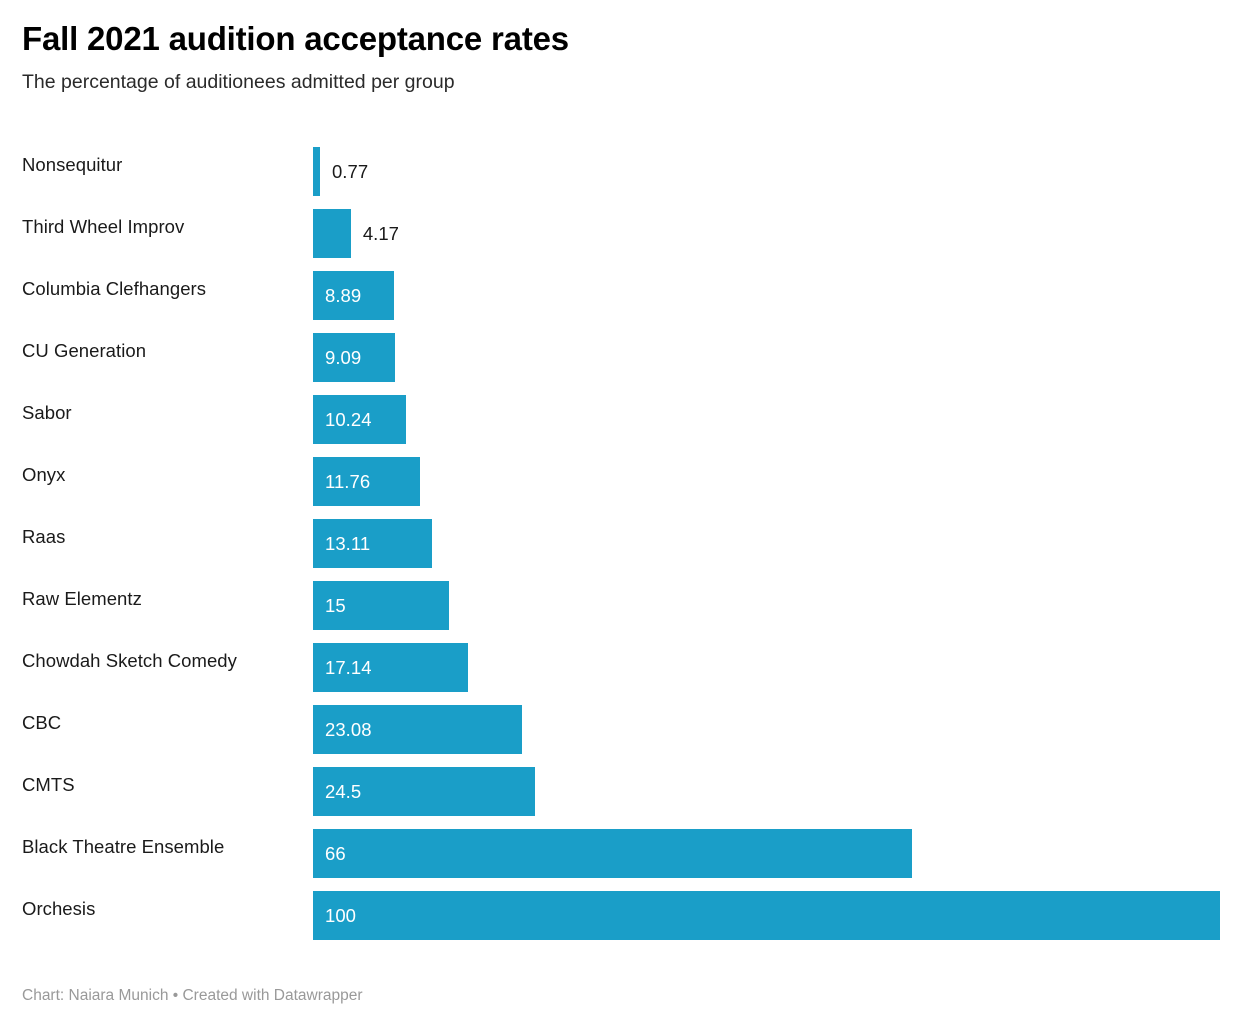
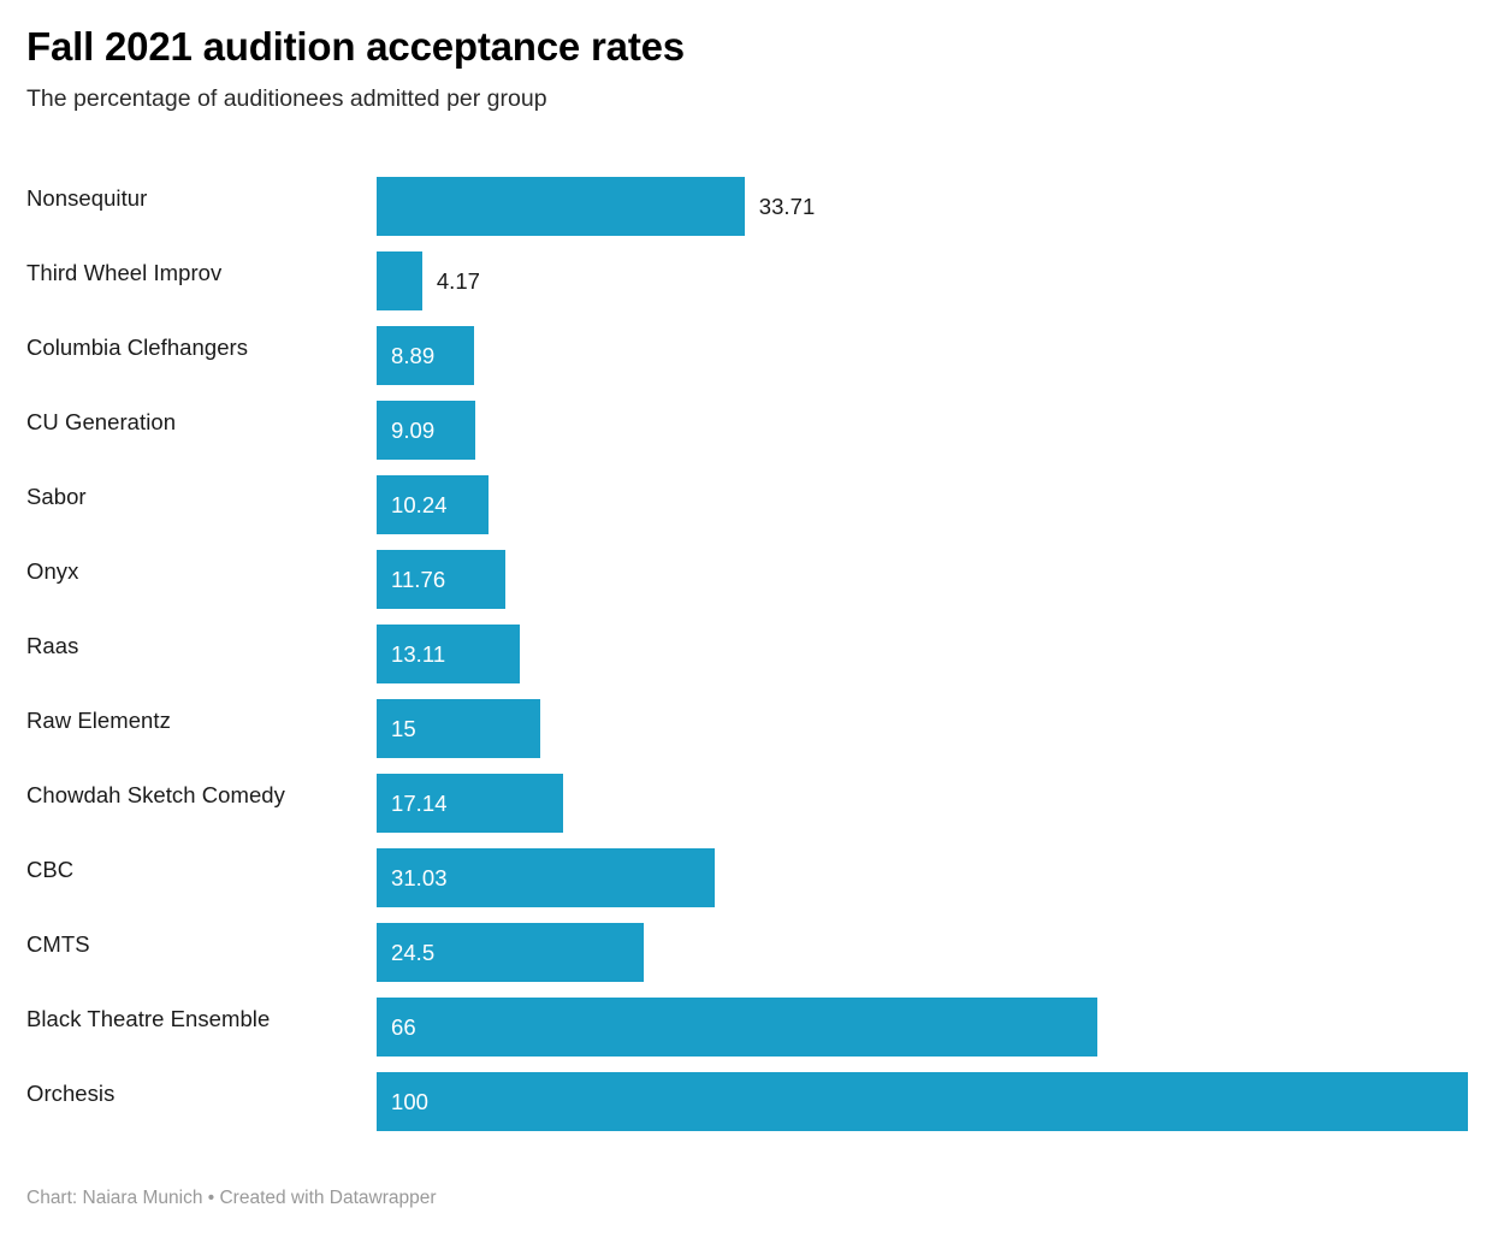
Nonsequitur: 0.77 -> 33.71
CBC: 23.08 -> 31.03
